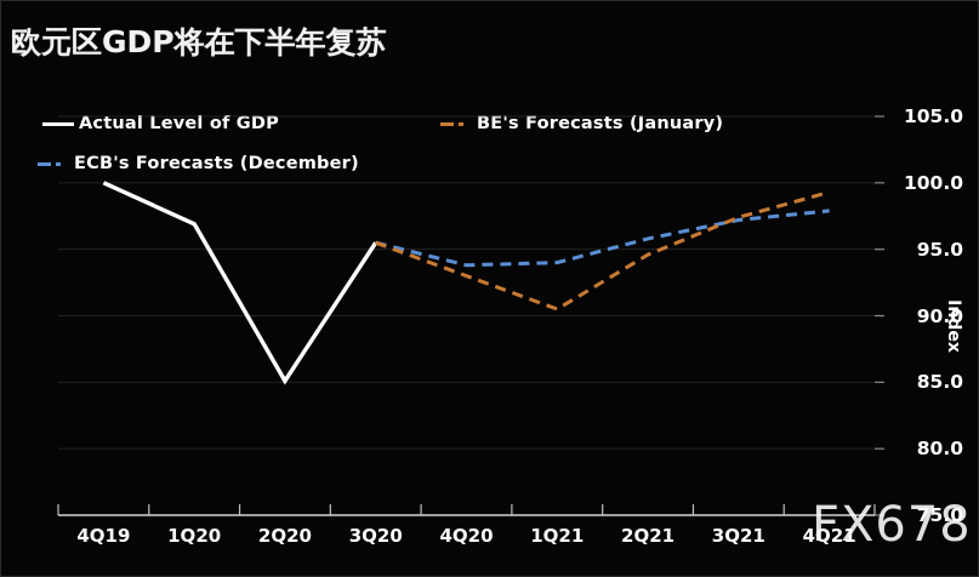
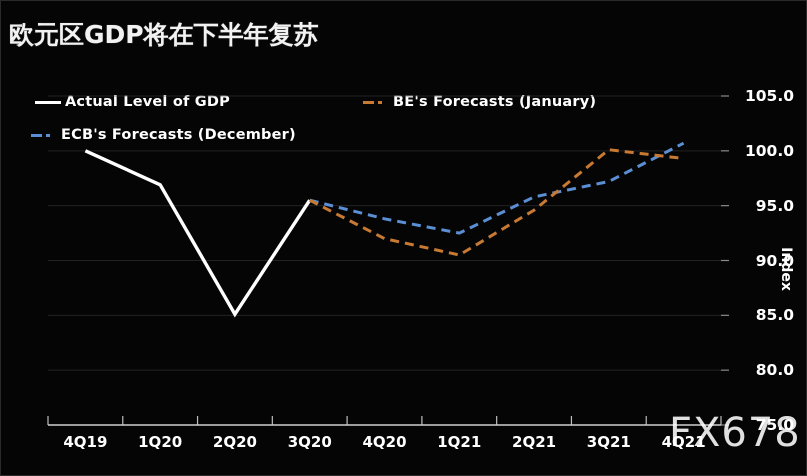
BE's Forecasts (January)/4Q20: 93.0 -> 92.0
ECB's Forecasts (December)/1Q21: 94.0 -> 92.5
BE's Forecasts (January)/3Q21: 97.4 -> 100.1
ECB's Forecasts (December)/4Q21: 97.9 -> 100.7
